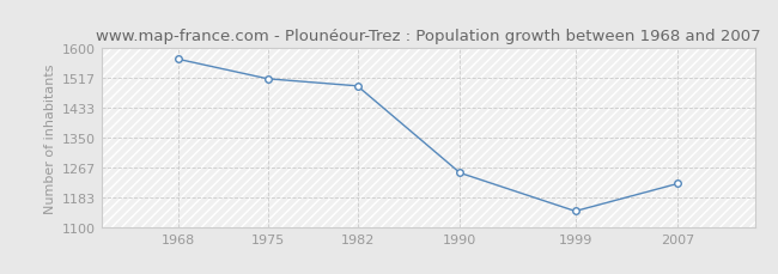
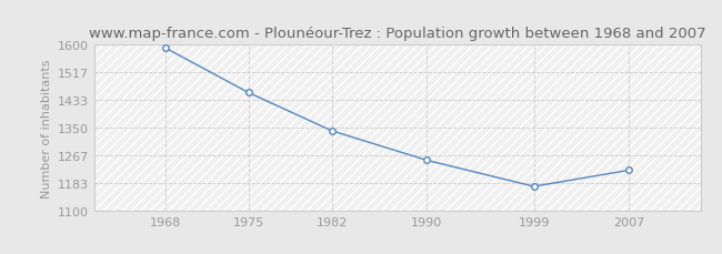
1968: 1570 -> 1591
1975: 1515 -> 1456
1982: 1495 -> 1341
1999: 1145 -> 1173
